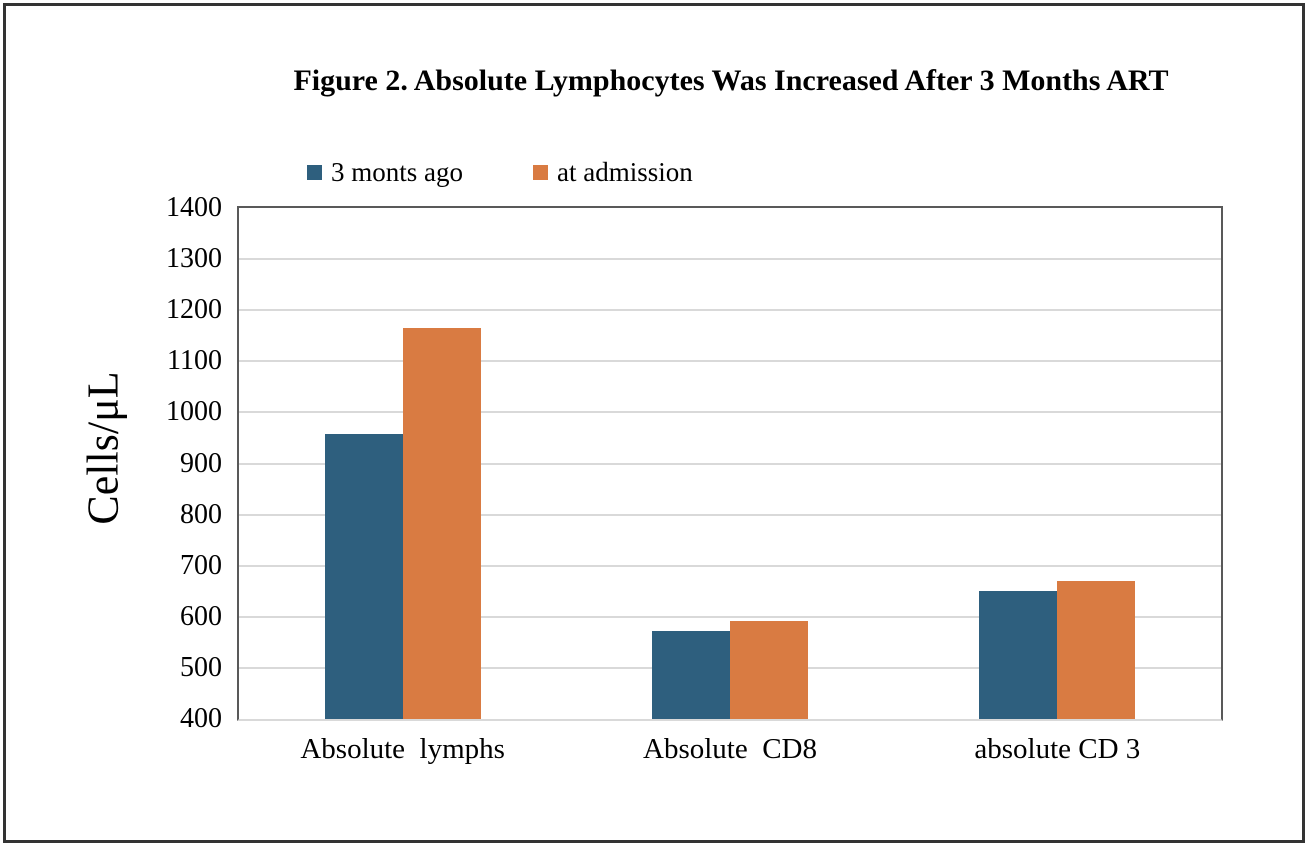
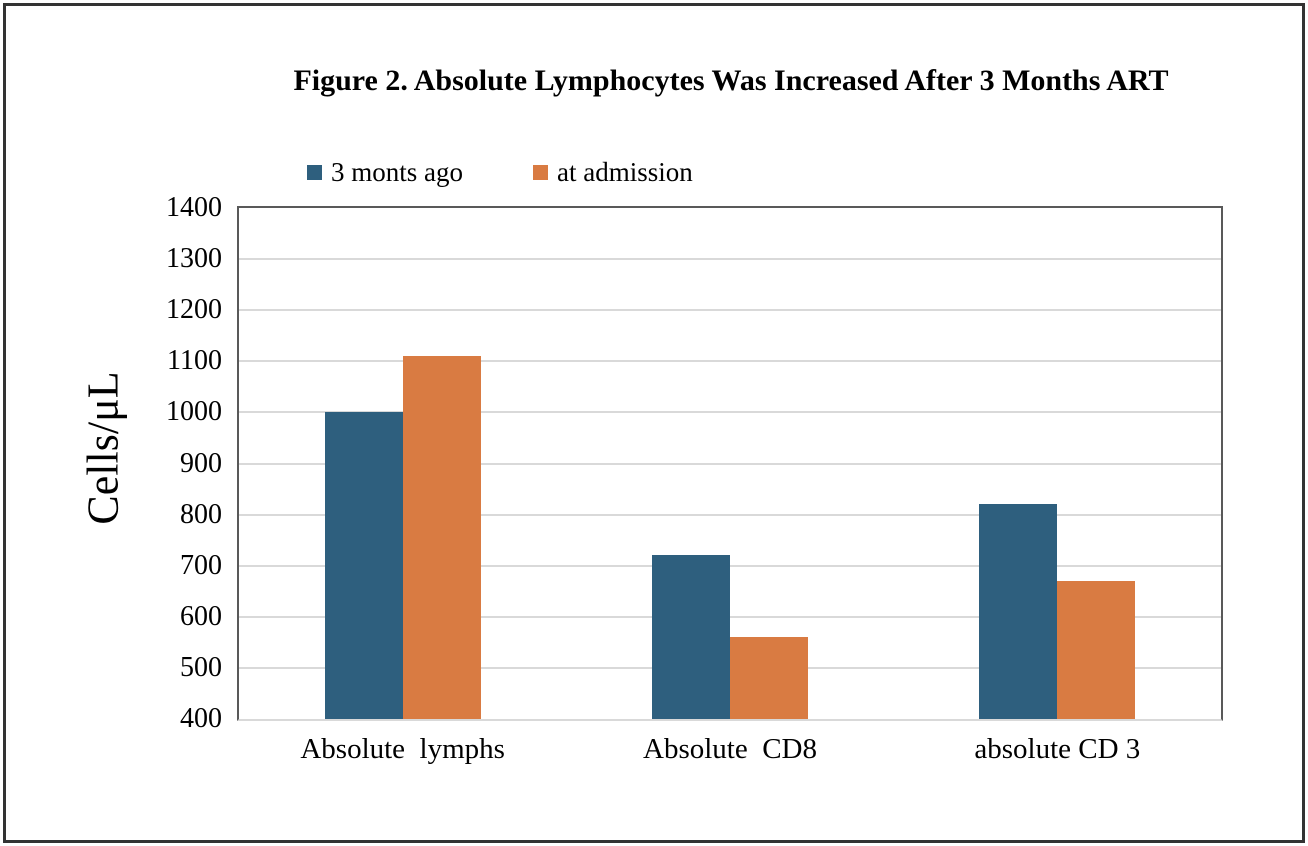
3 monts ago/Absolute lymphs: 960 -> 1000
at admission/Absolute lymphs: 1160 -> 1110
3 monts ago/Absolute CD8: 570 -> 720
at admission/Absolute CD8: 590 -> 560
3 monts ago/absolute CD 3: 650 -> 820
